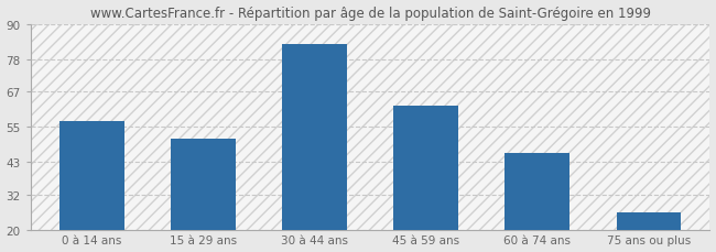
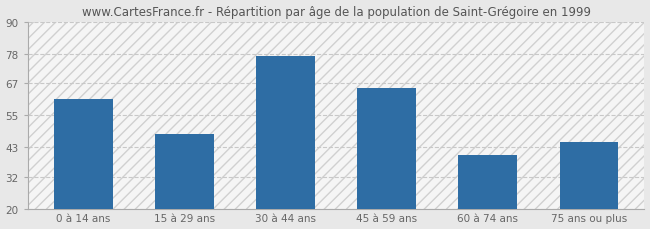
0 à 14 ans: 57 -> 61
15 à 29 ans: 51 -> 48
30 à 44 ans: 83 -> 77
45 à 59 ans: 62 -> 65
60 à 74 ans: 46 -> 40
75 ans ou plus: 26 -> 45
